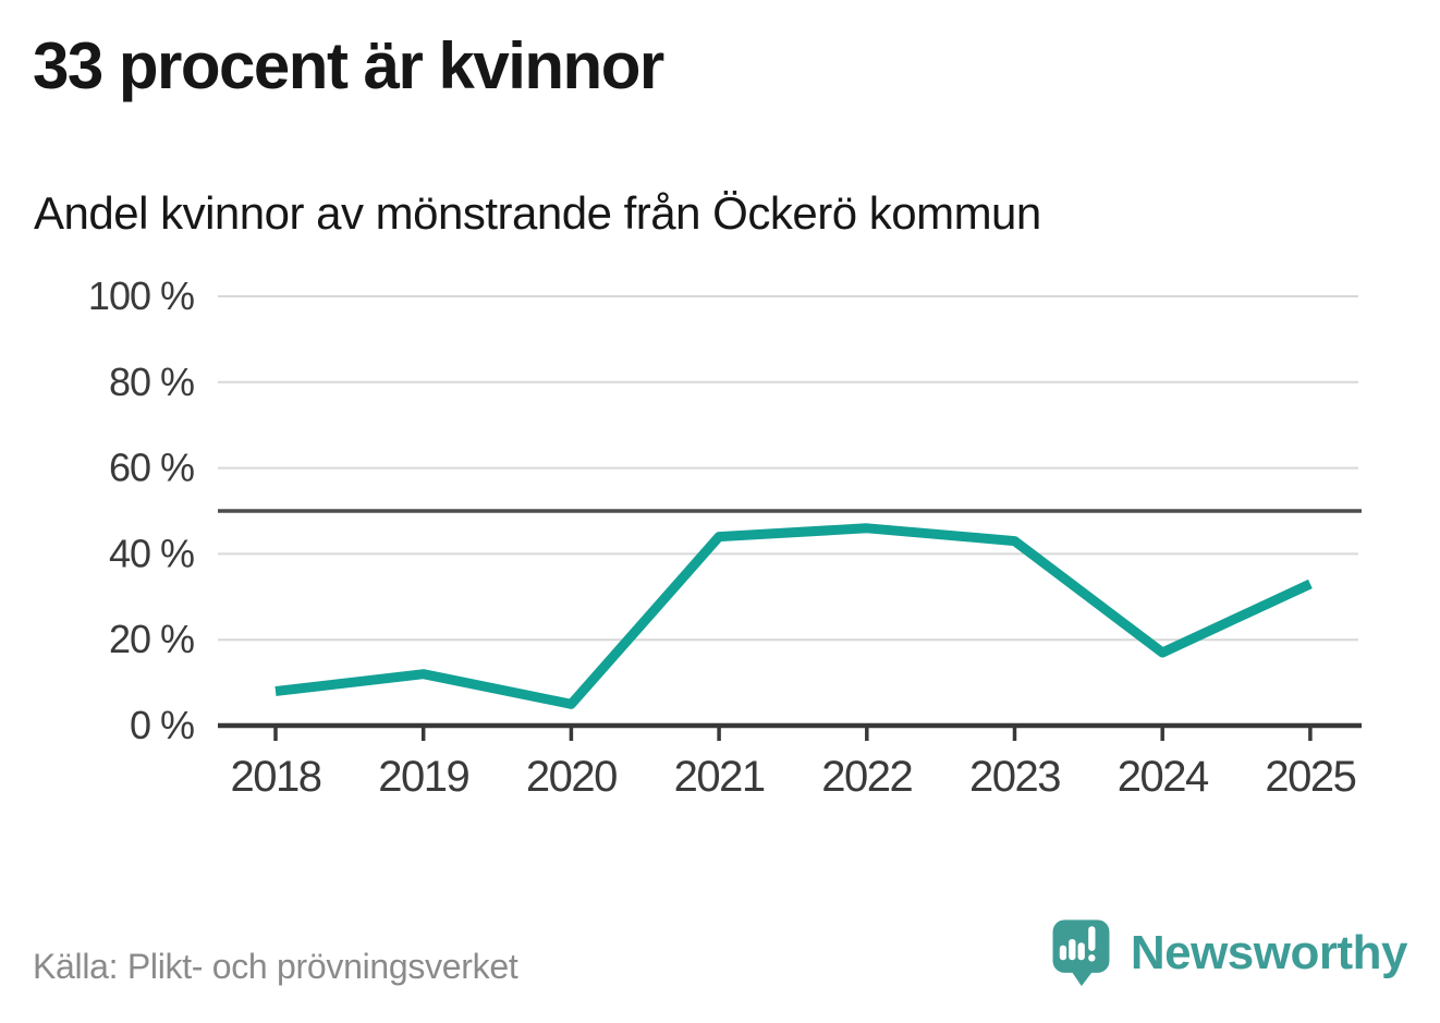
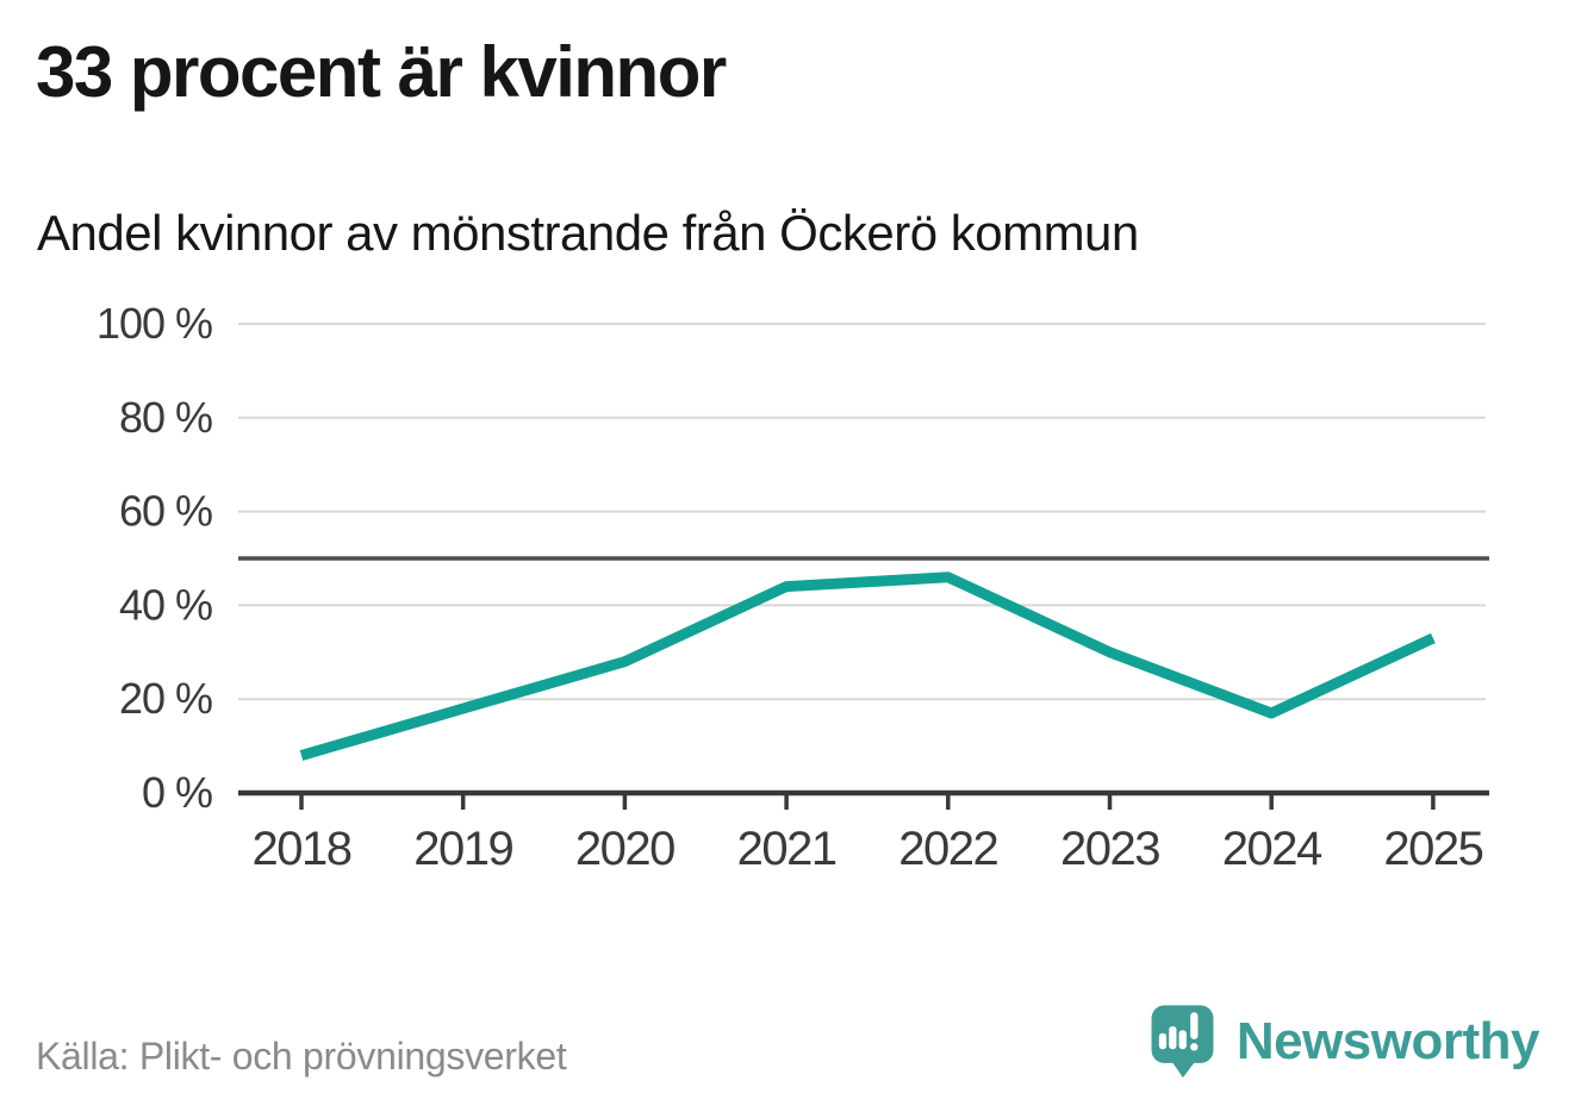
2019: 12% -> 18%
2020: 5% -> 28%
2023: 43% -> 30%
